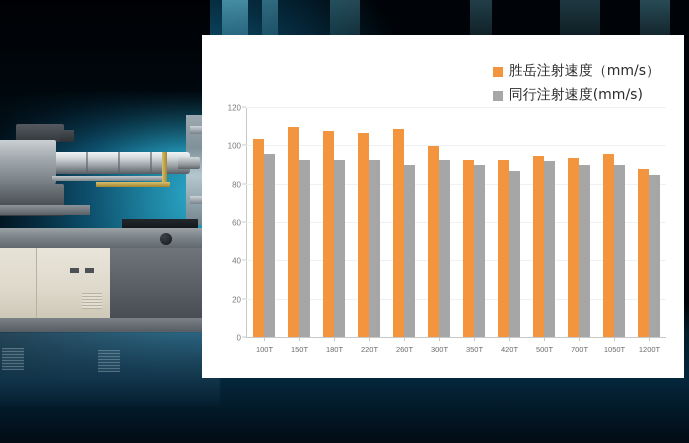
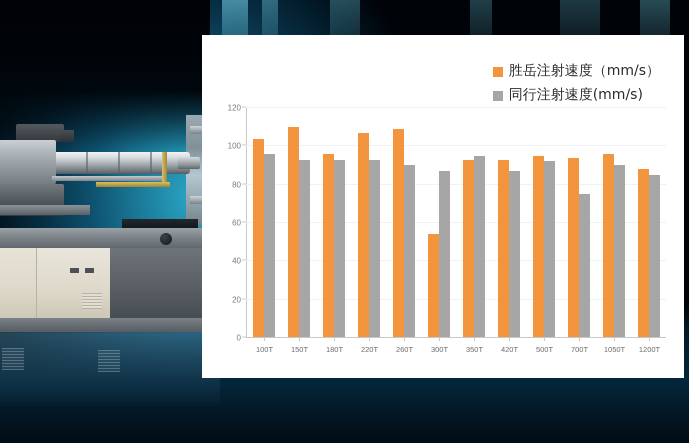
胜岳注射速度（mm/s）/180T: 108 -> 96
胜岳注射速度（mm/s）/300T: 100 -> 54
同行注射速度(mm/s)/300T: 93 -> 87
同行注射速度(mm/s)/350T: 90 -> 95
同行注射速度(mm/s)/700T: 90 -> 75
